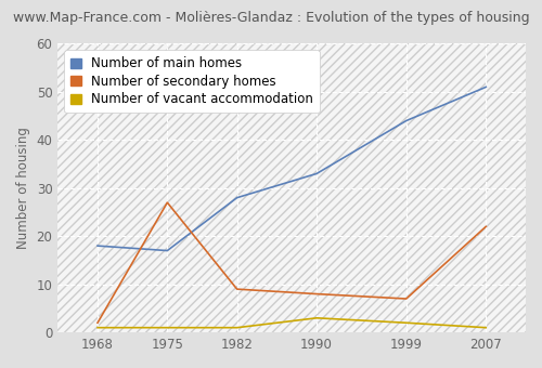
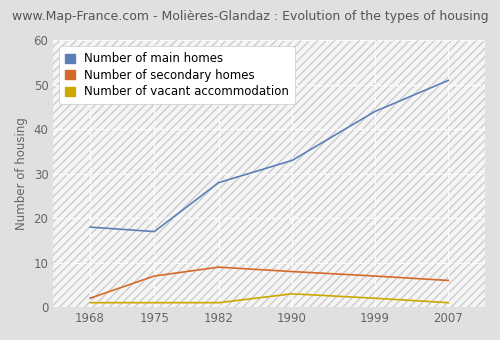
Number of secondary homes/1975: 27 -> 7
Number of secondary homes/2007: 22 -> 6
